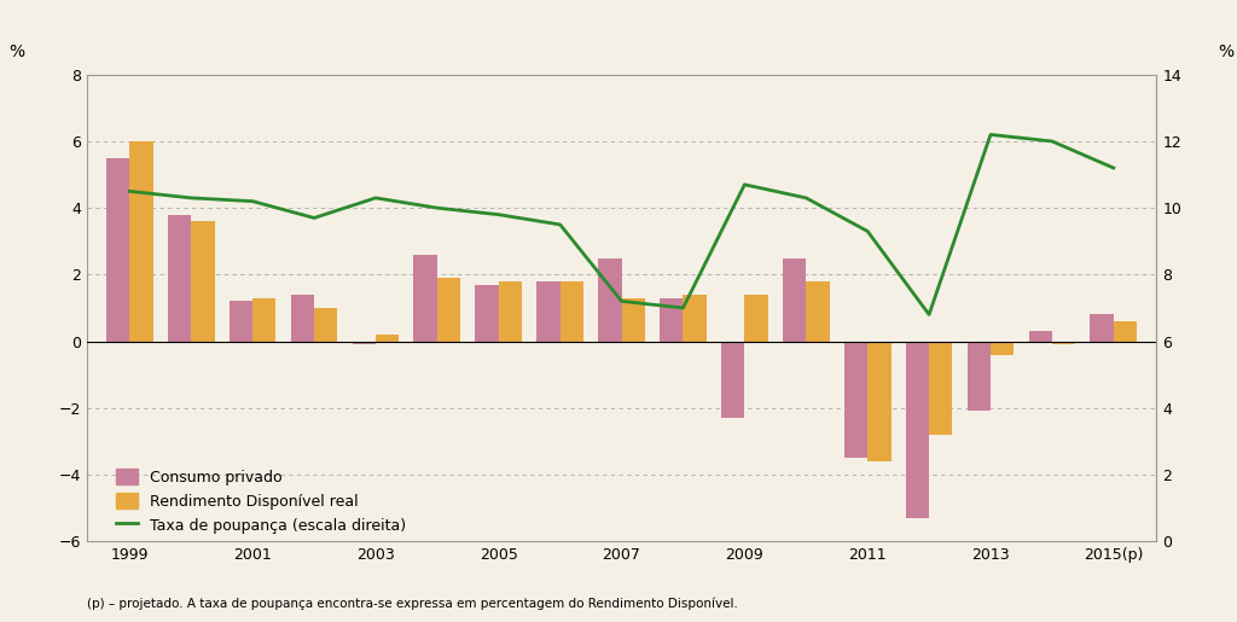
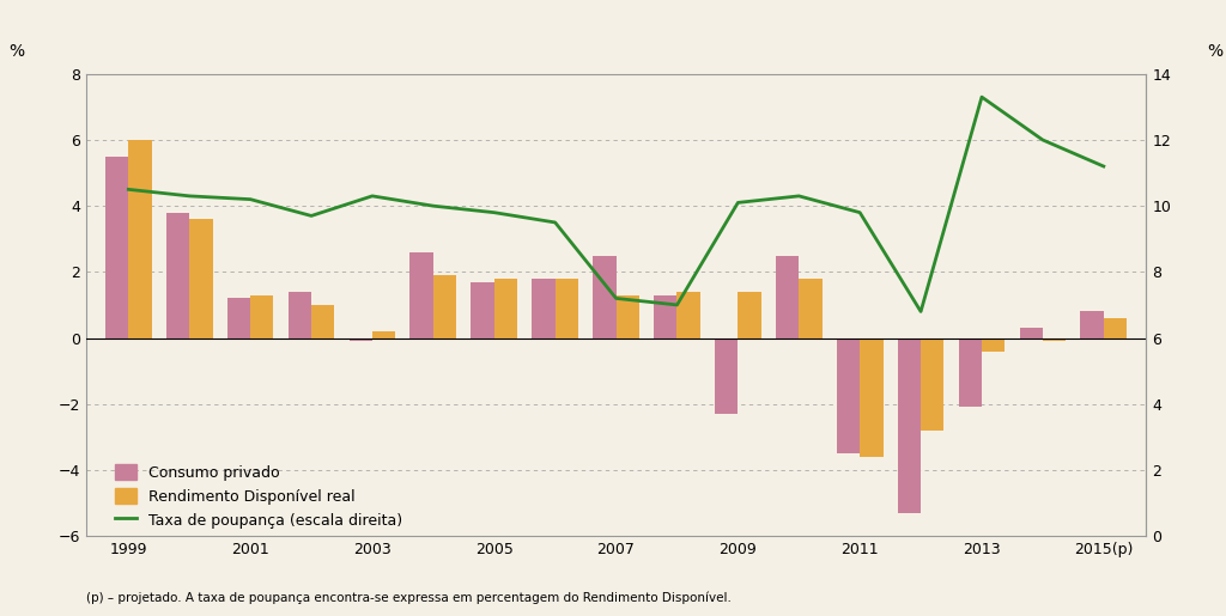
Taxa de poupança (escala direita)/2009: 10.7 -> 10.1
Taxa de poupança (escala direita)/2011: 9.3 -> 9.8
Taxa de poupança (escala direita)/2013: 12.2 -> 13.3
